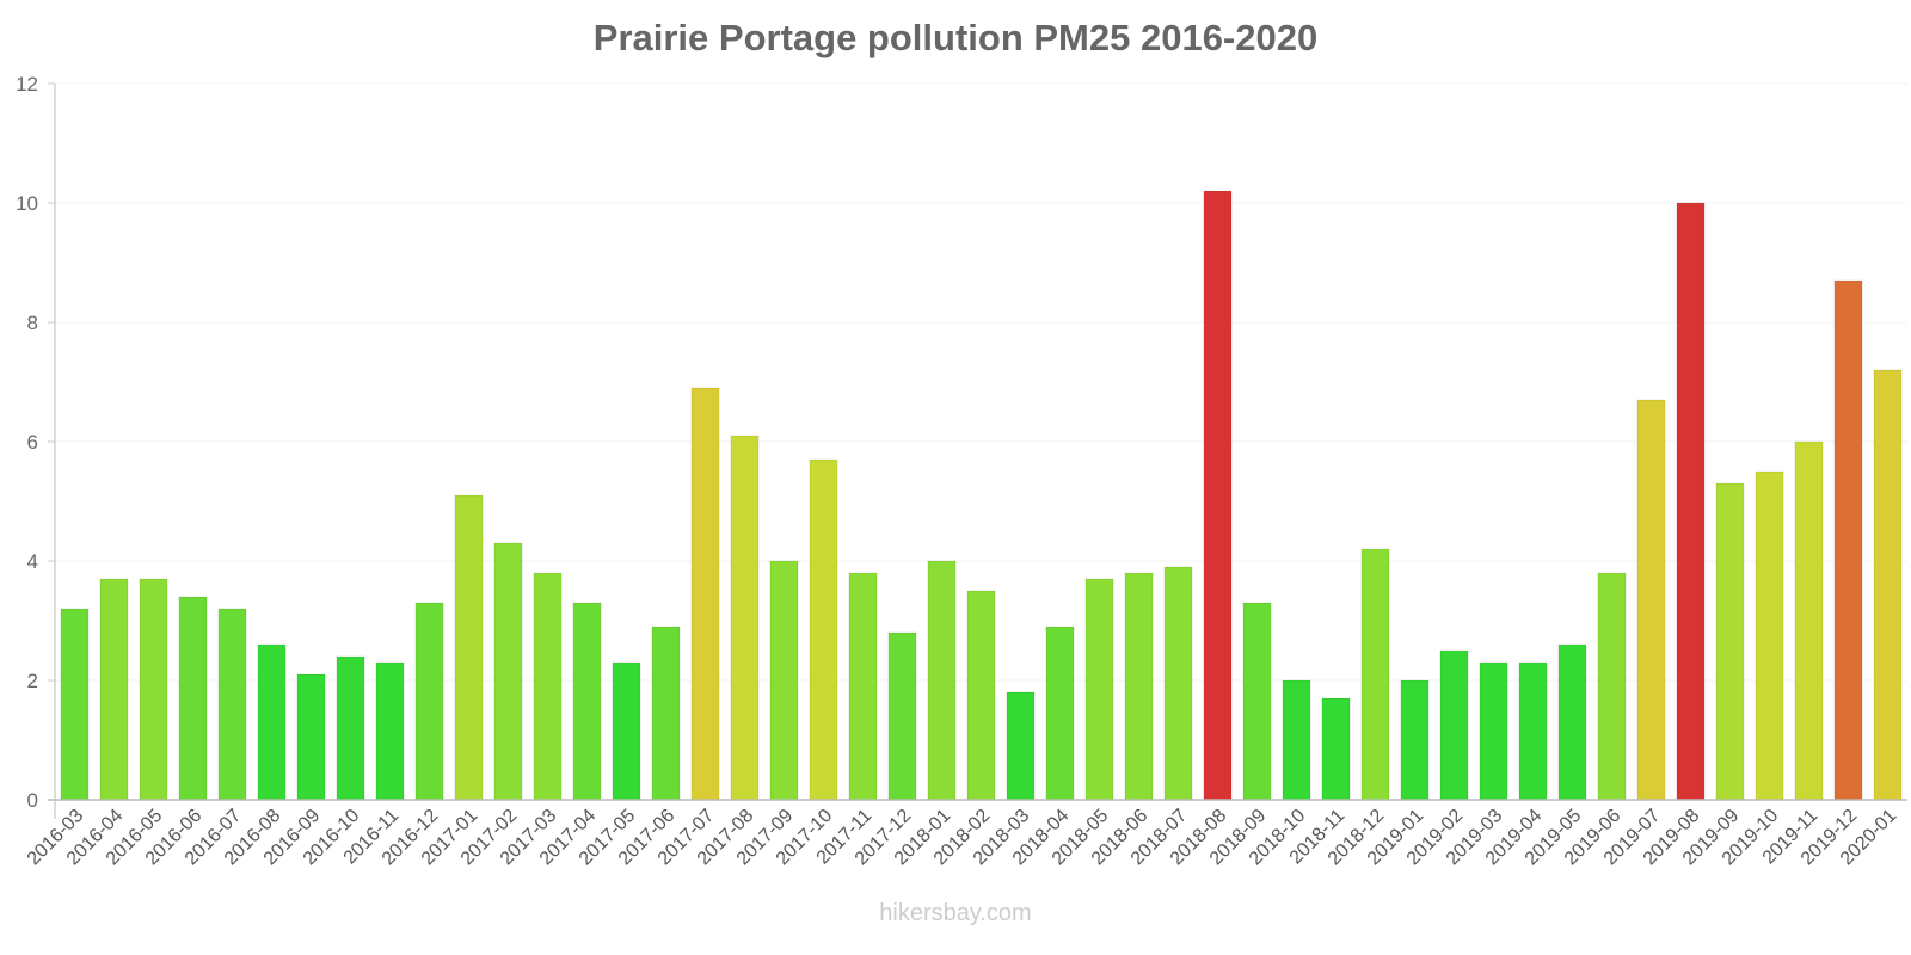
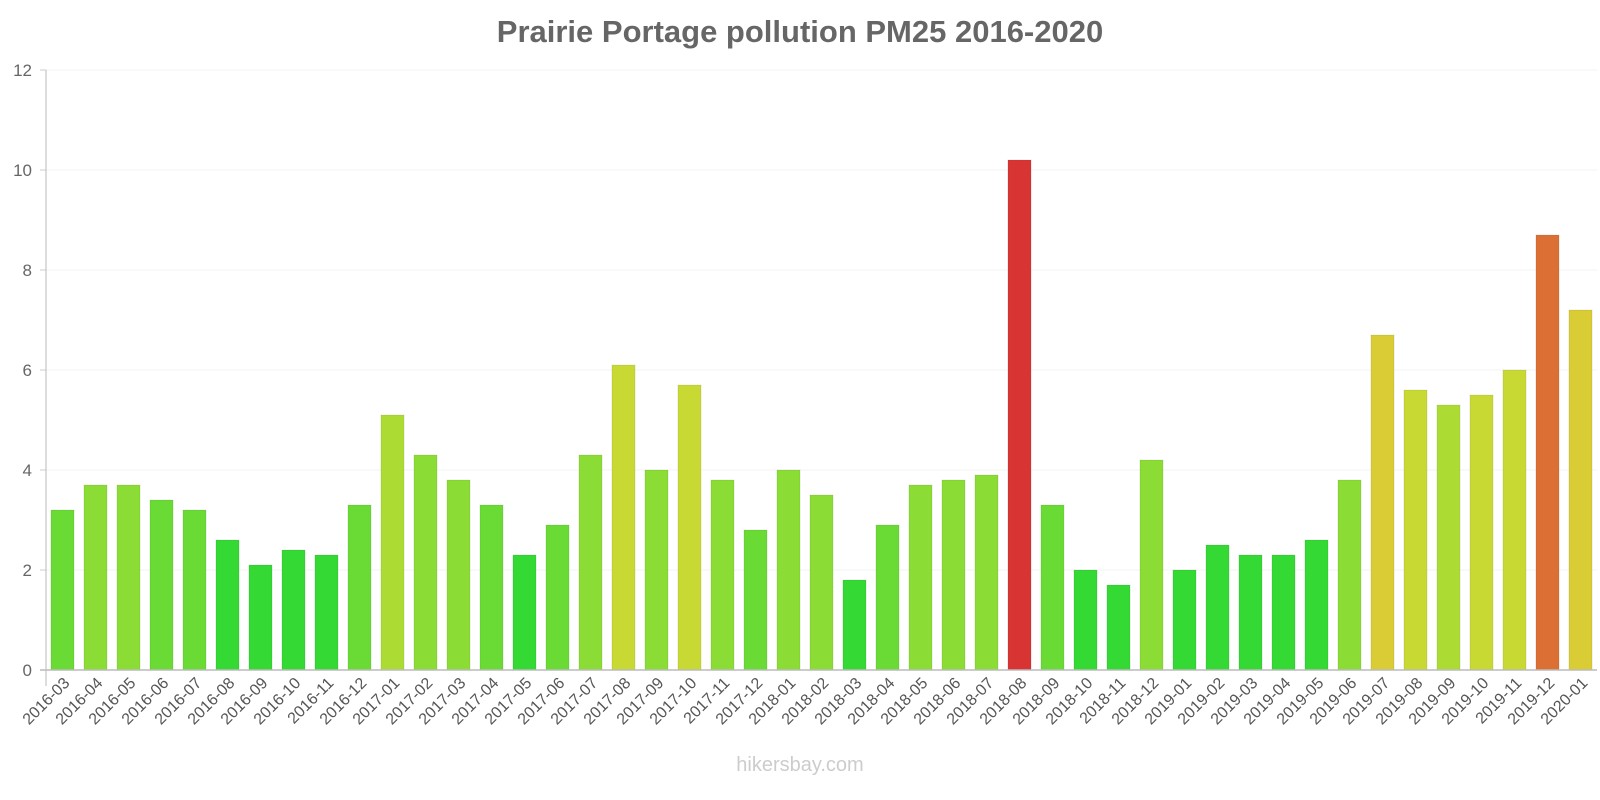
2017-07: 6.9 -> 4.3
2019-08: 10.0 -> 5.6
